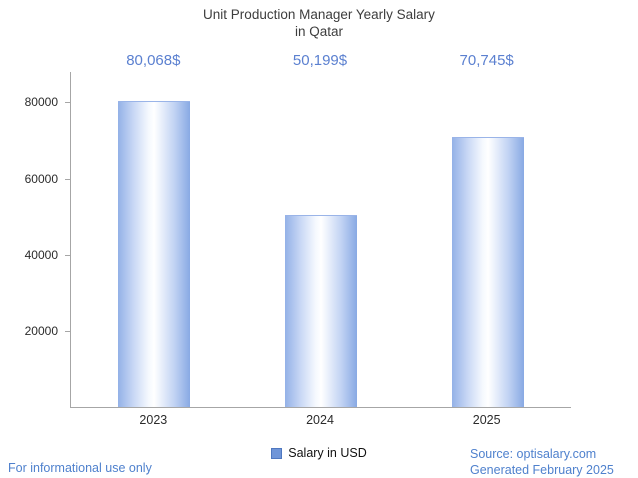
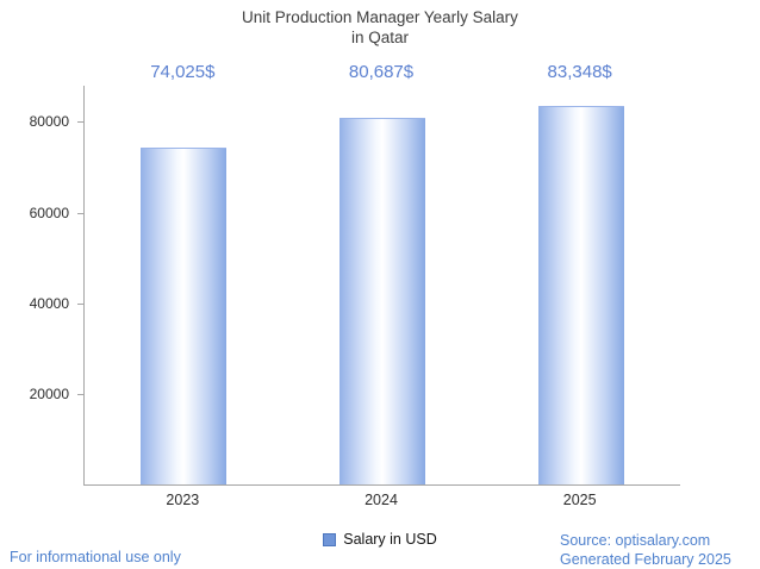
2023: 80,068 -> 74,025
2024: 50,199 -> 80,687
2025: 70,745 -> 83,348
